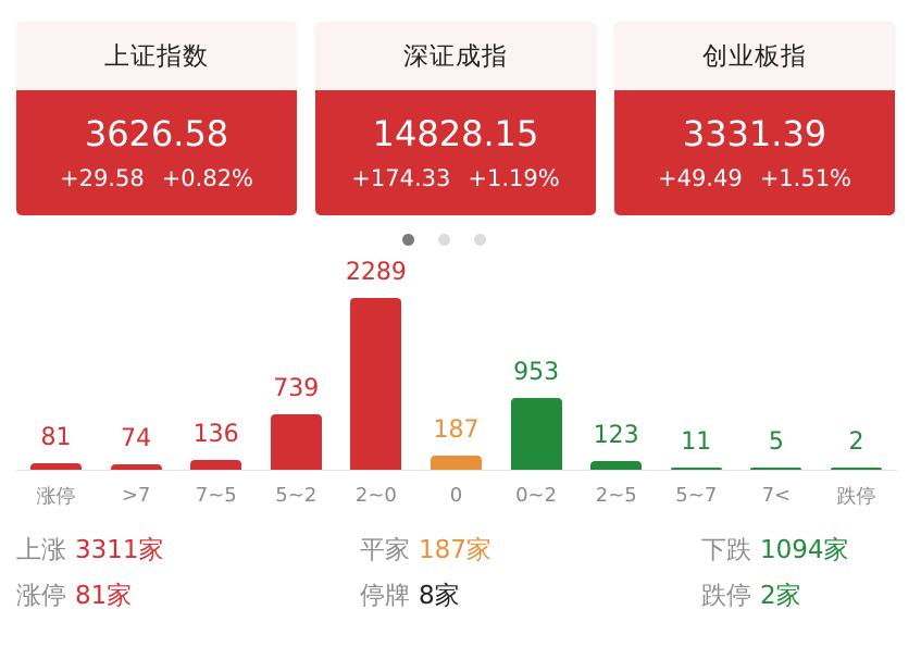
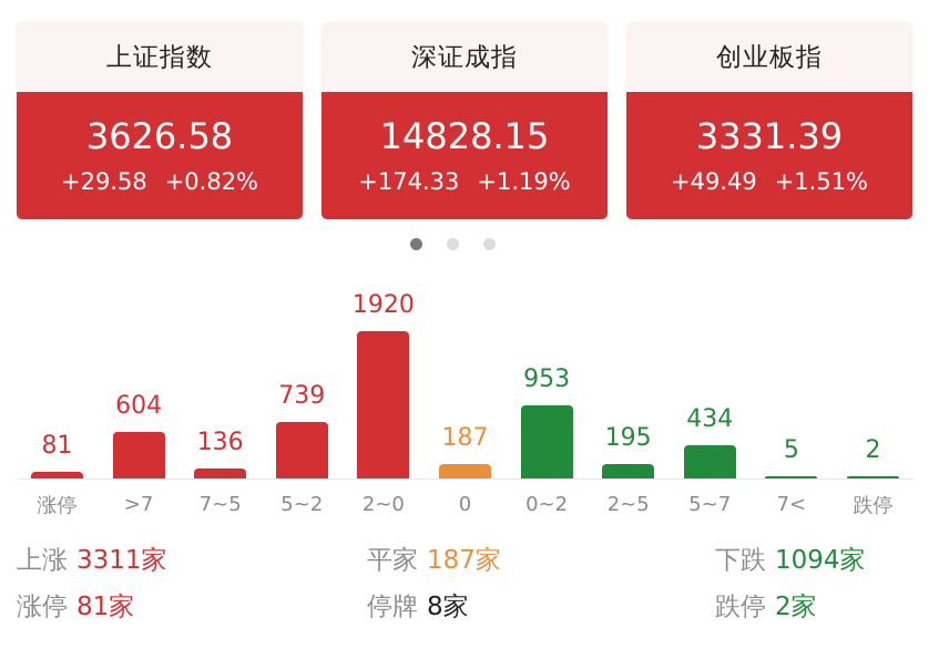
>7: 74 -> 604
2~0: 2289 -> 1920
2~5: 123 -> 195
5~7: 11 -> 434
